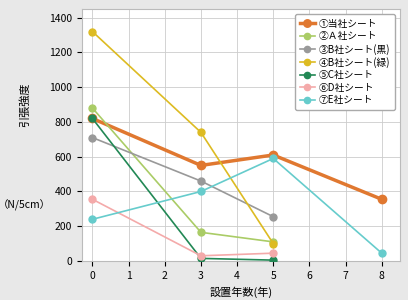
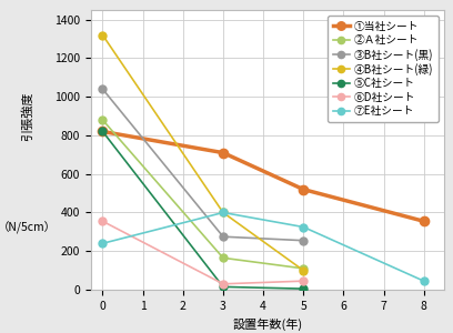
③B社シート(黒)/0: 710 -> 1040
①当社シート/3: 550 -> 710
③B社シート(黒)/3: 460 -> 280
④B社シート(緑)/3: 740 -> 400
①当社シート/5: 610 -> 520
⑦E社シート/5: 590 -> 320
